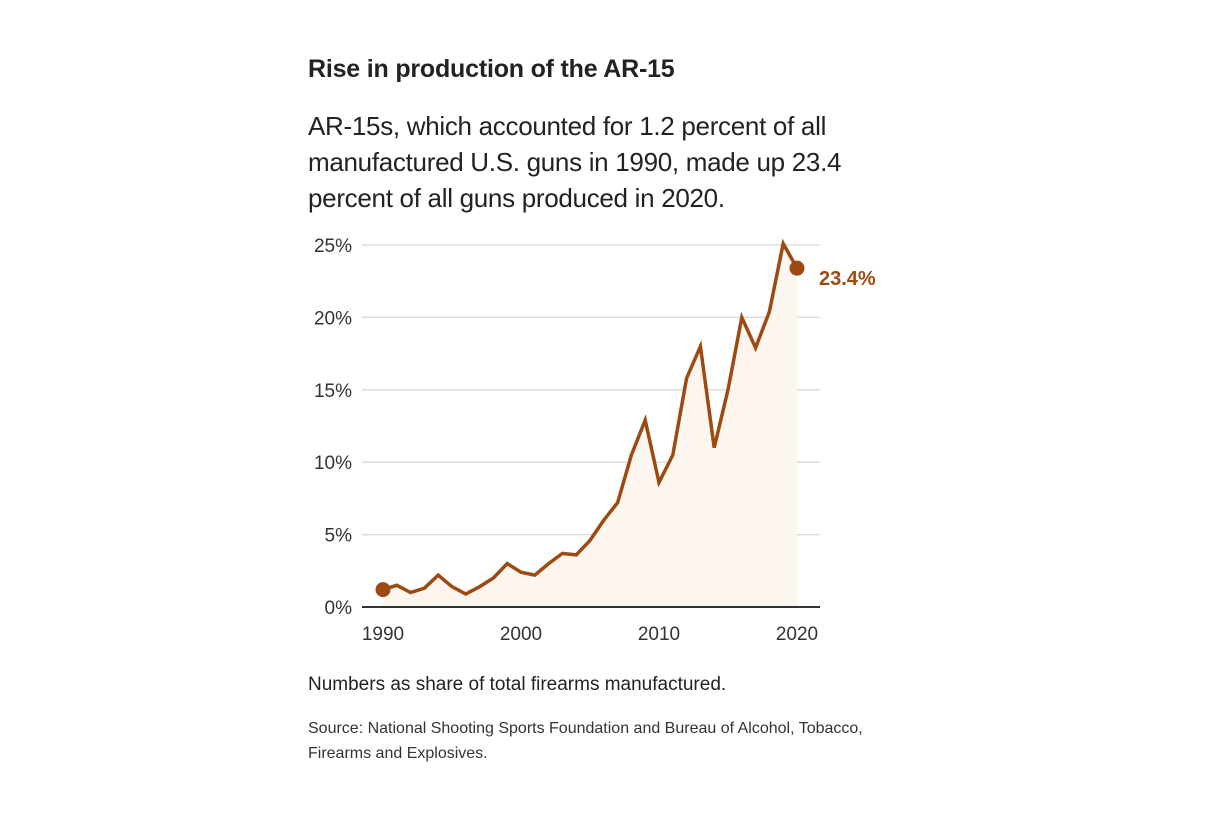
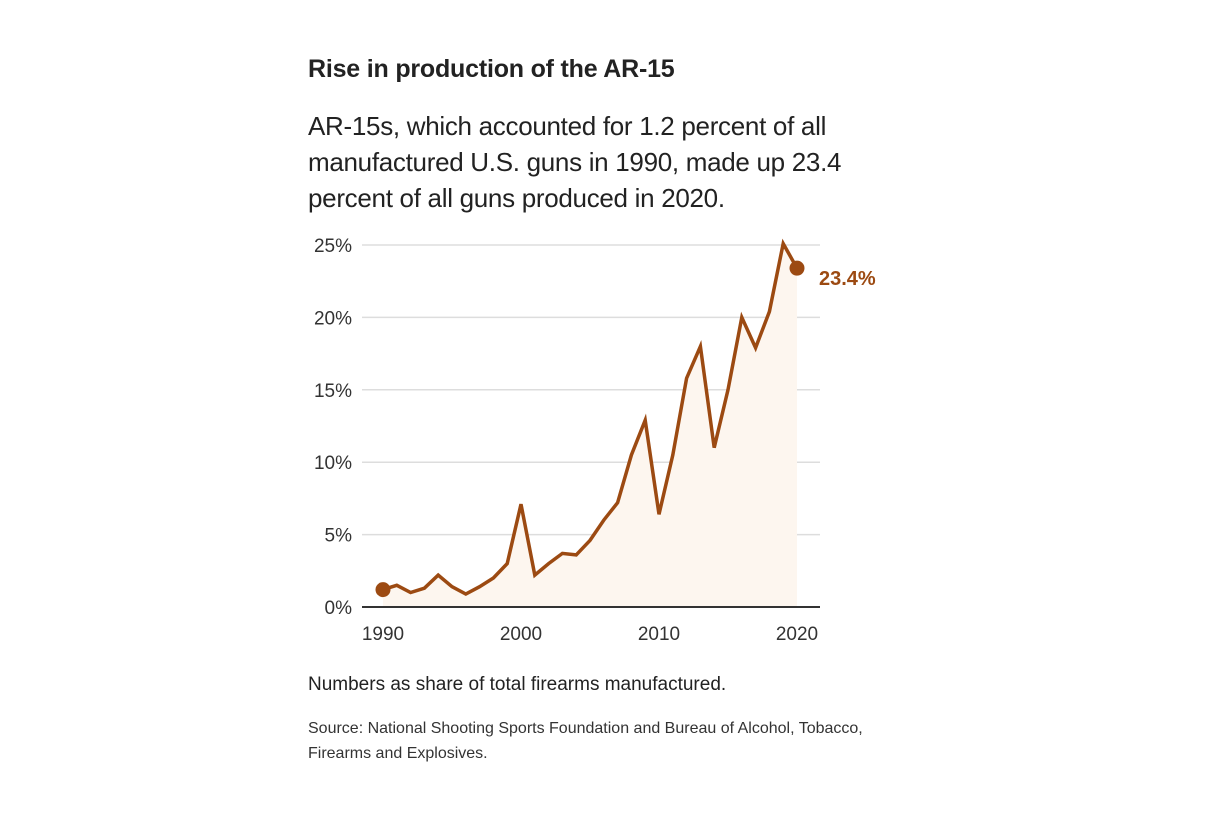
2000: 2.4% -> 7.1%
2010: 8.6% -> 6.4%
